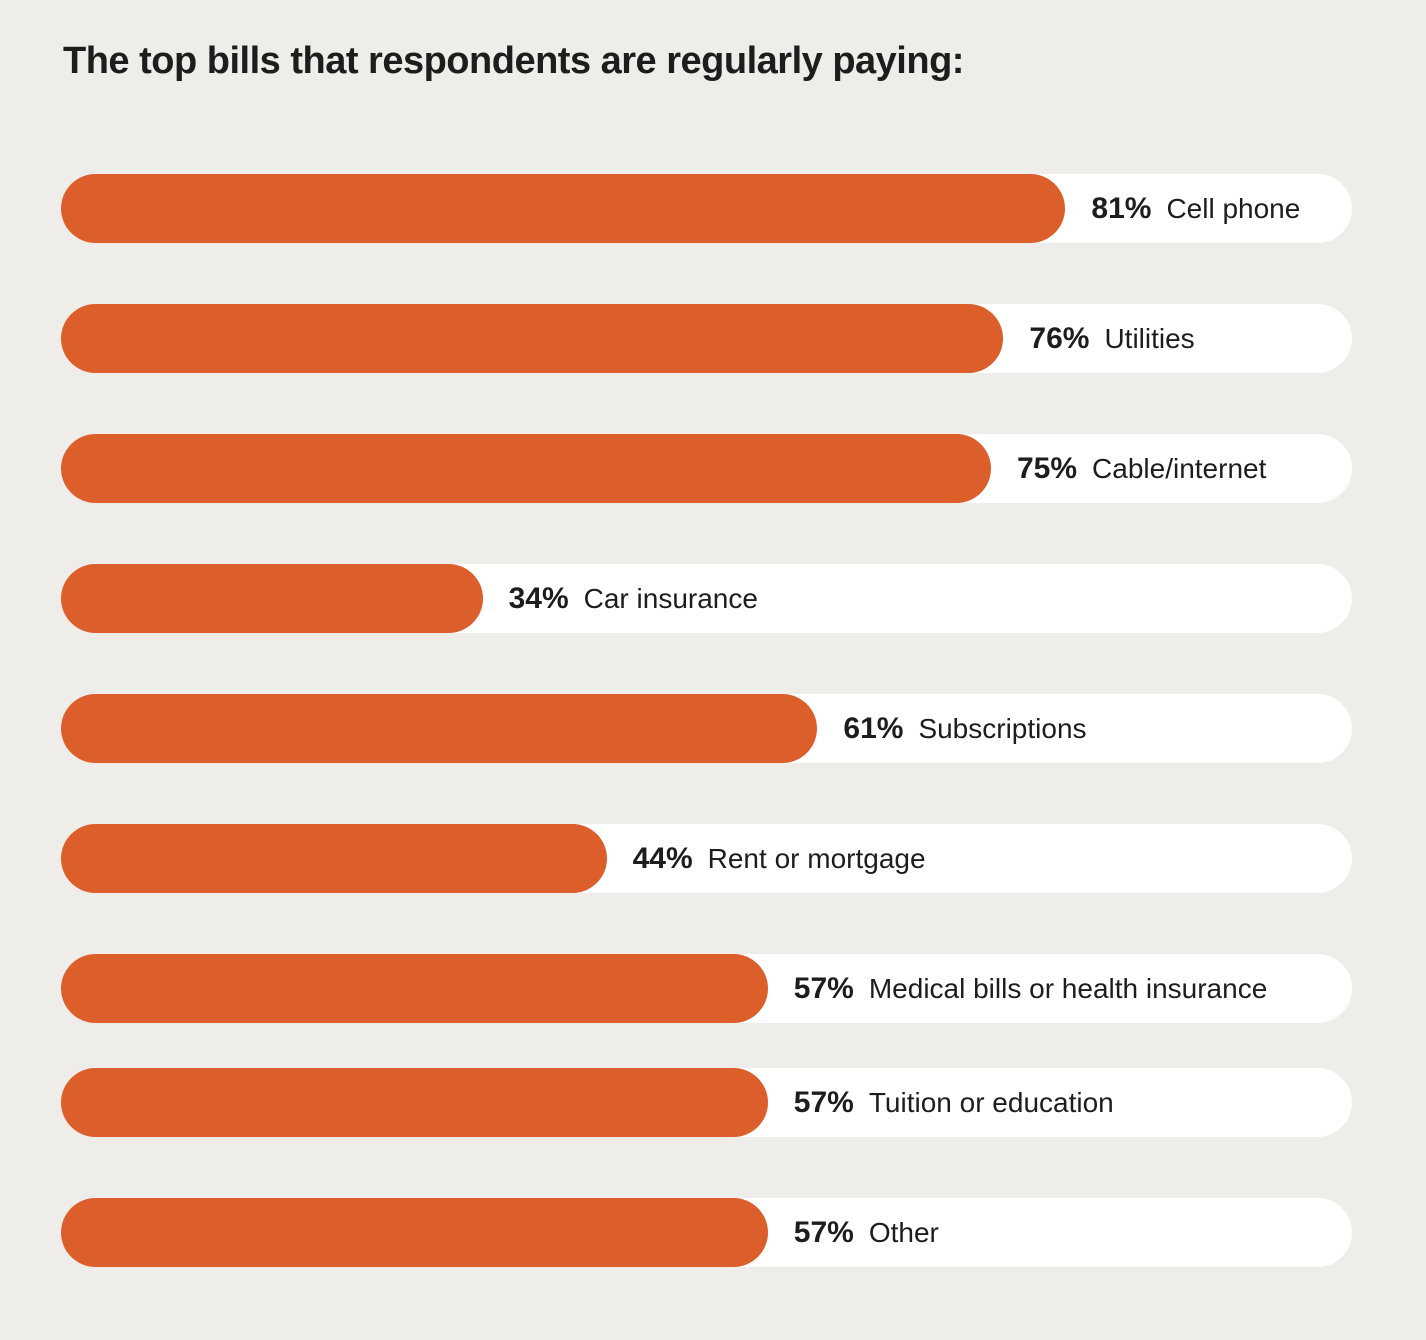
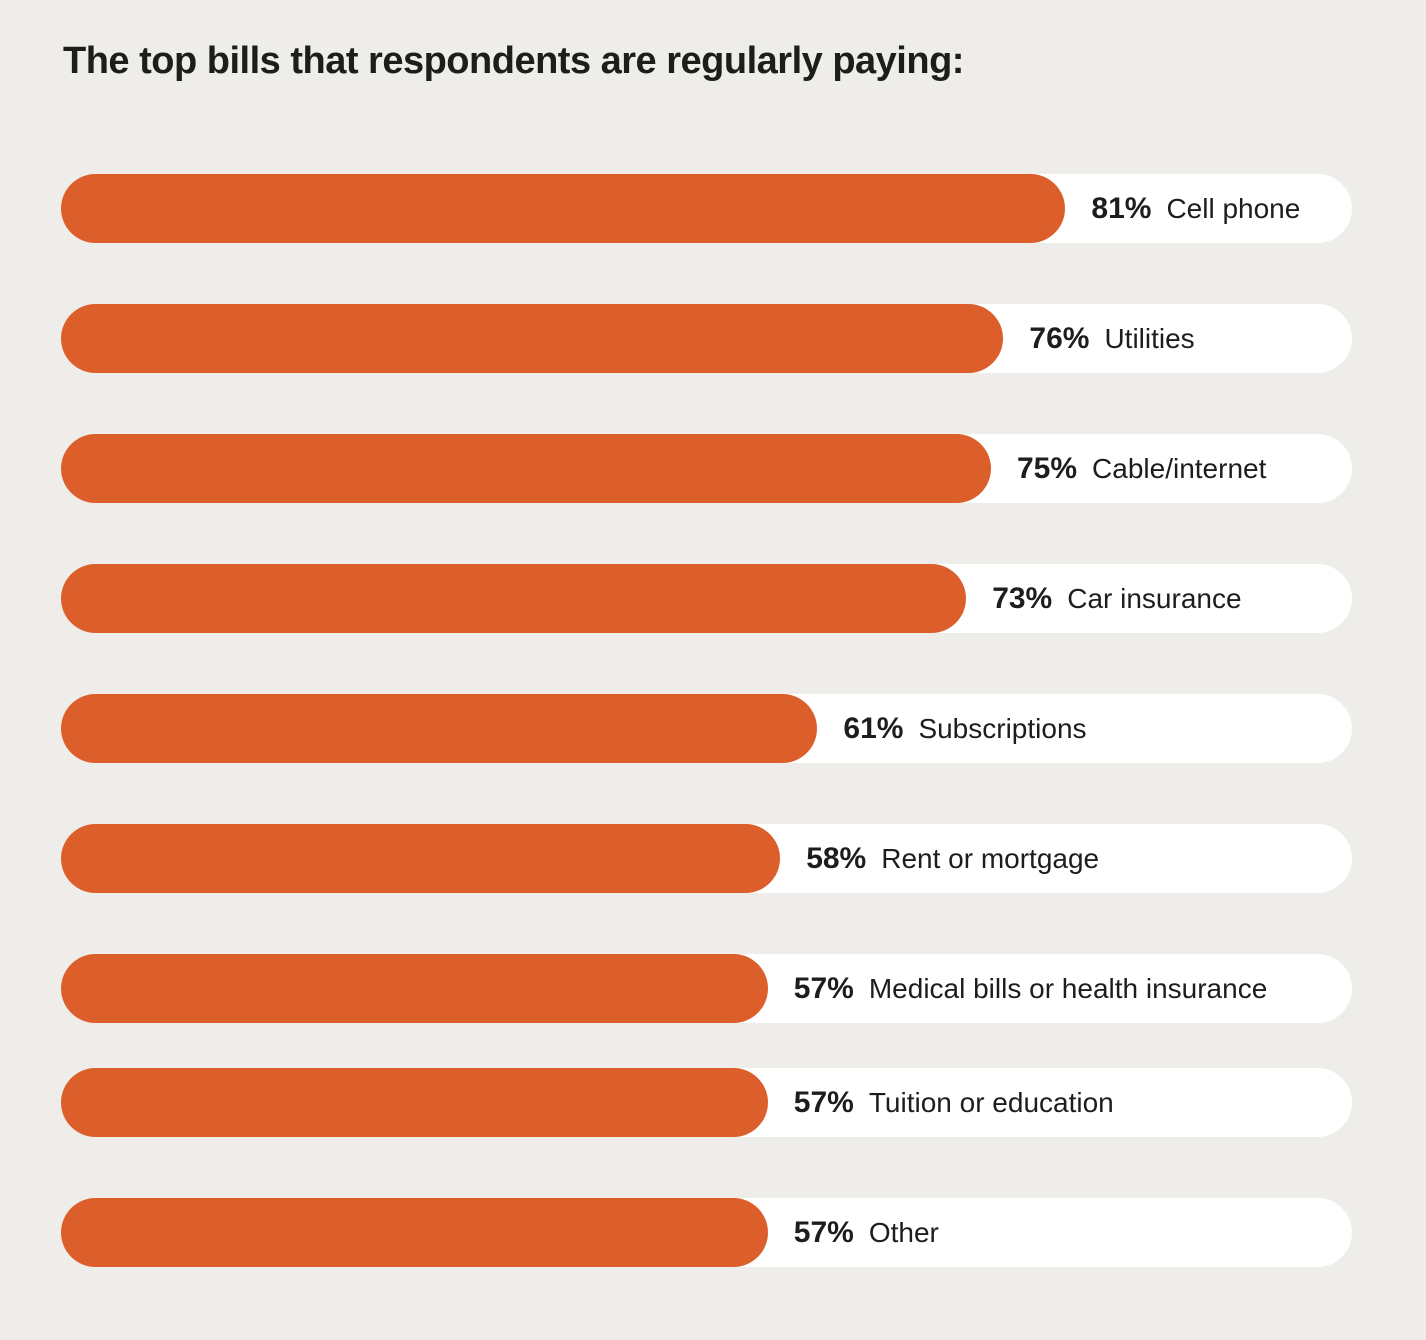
Car insurance: 34% -> 73%
Rent or mortgage: 44% -> 58%
